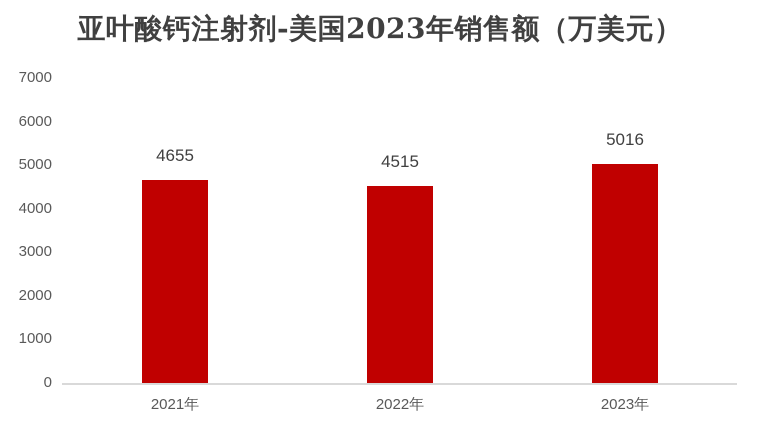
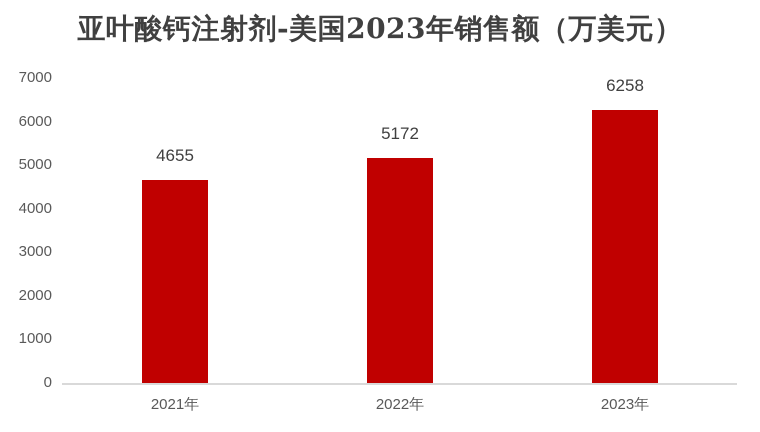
2022年: 4515 -> 5172
2023年: 5016 -> 6258
